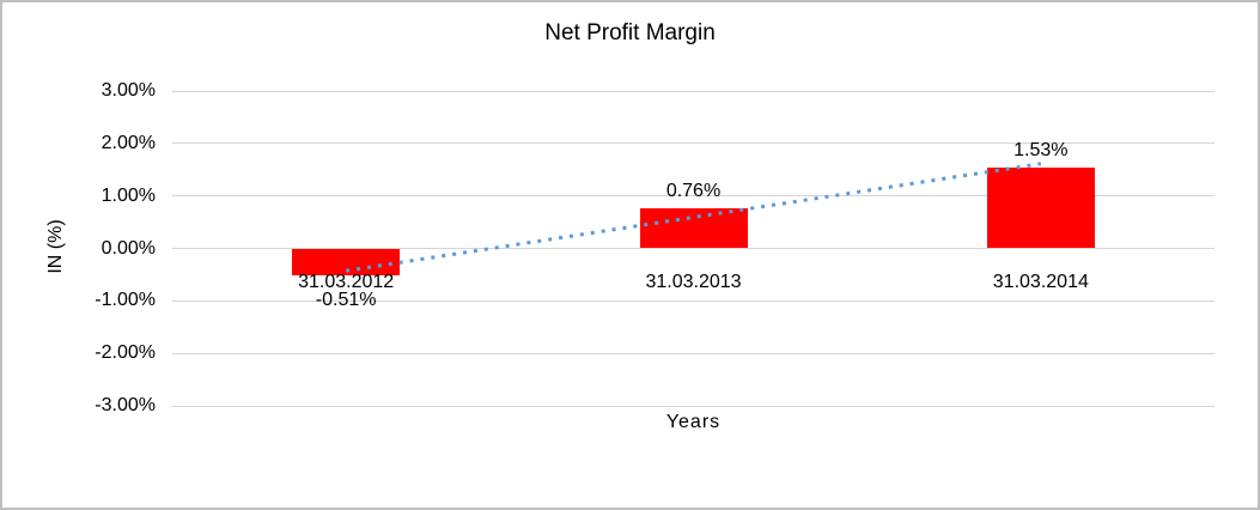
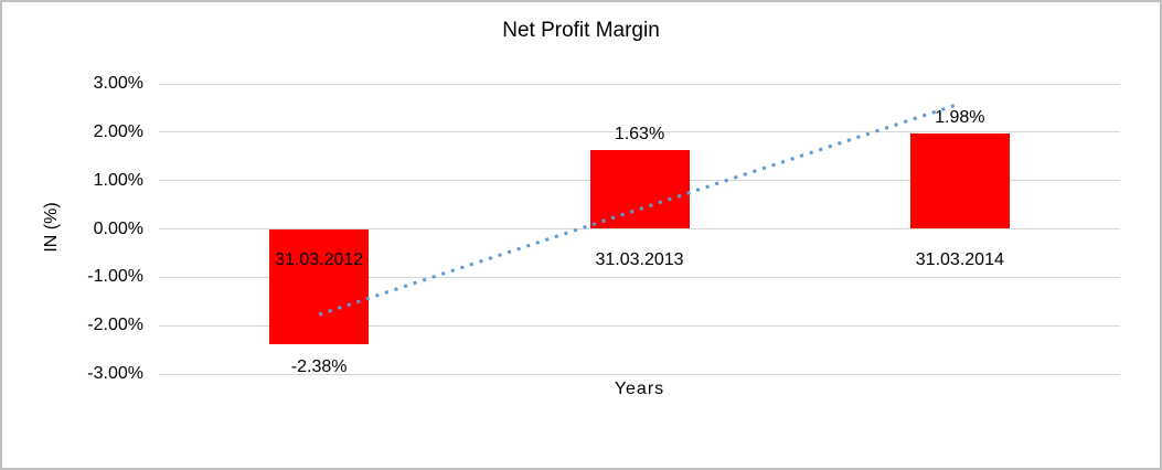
31.03.2012: -0.51% -> -2.38%
31.03.2013: 0.76% -> 1.63%
31.03.2014: 1.53% -> 1.98%
